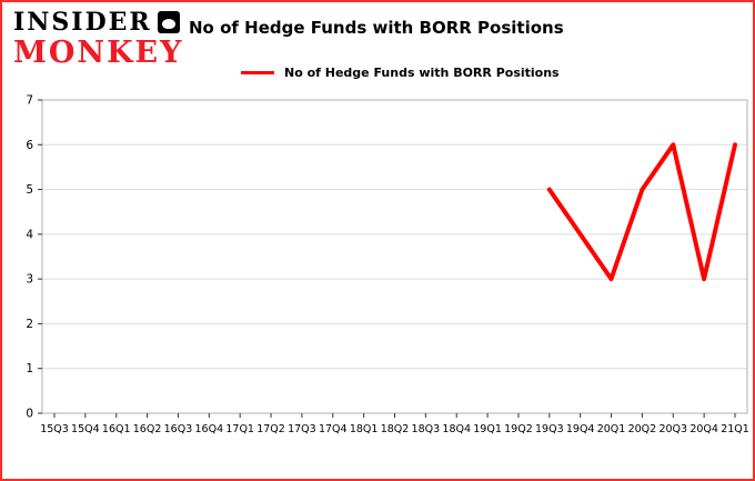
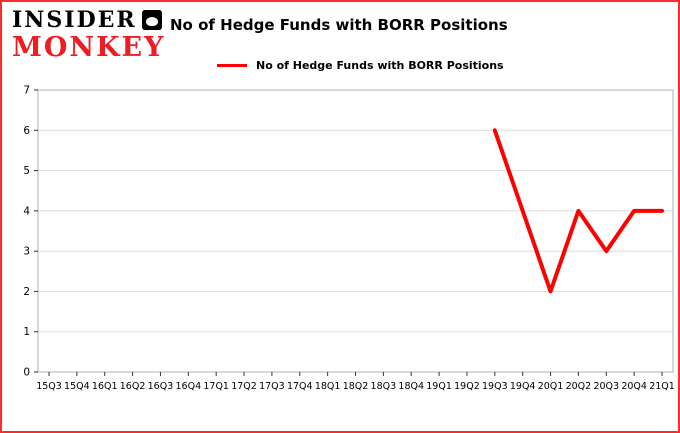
19Q3: 5 -> 6
20Q1: 3 -> 2
20Q2: 5 -> 4
20Q3: 6 -> 3
20Q4: 3 -> 4
21Q1: 6 -> 4
